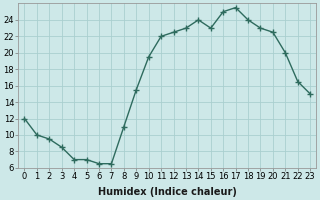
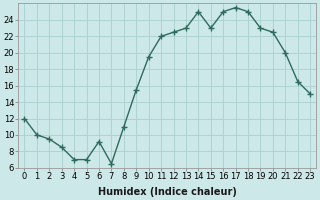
6: 6.5 -> 9.2
14: 24.0 -> 25.0
18: 24.0 -> 25.0
